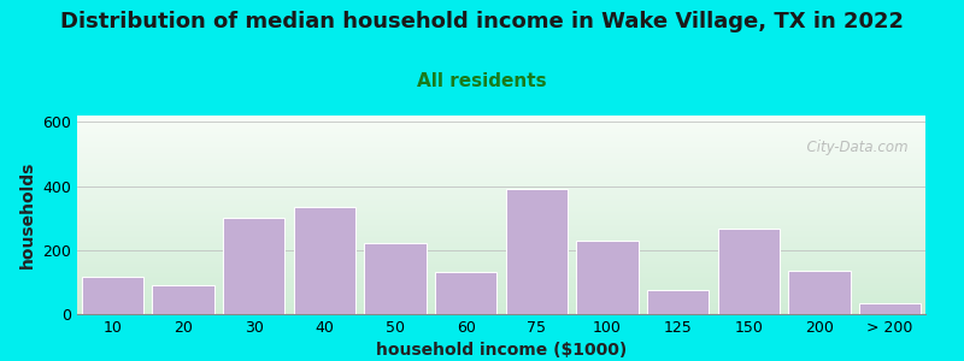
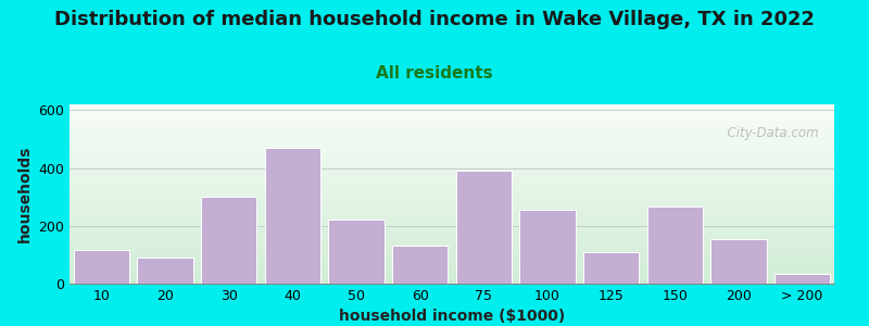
40: 335 -> 470
100: 230 -> 255
125: 75 -> 110
200: 135 -> 155
